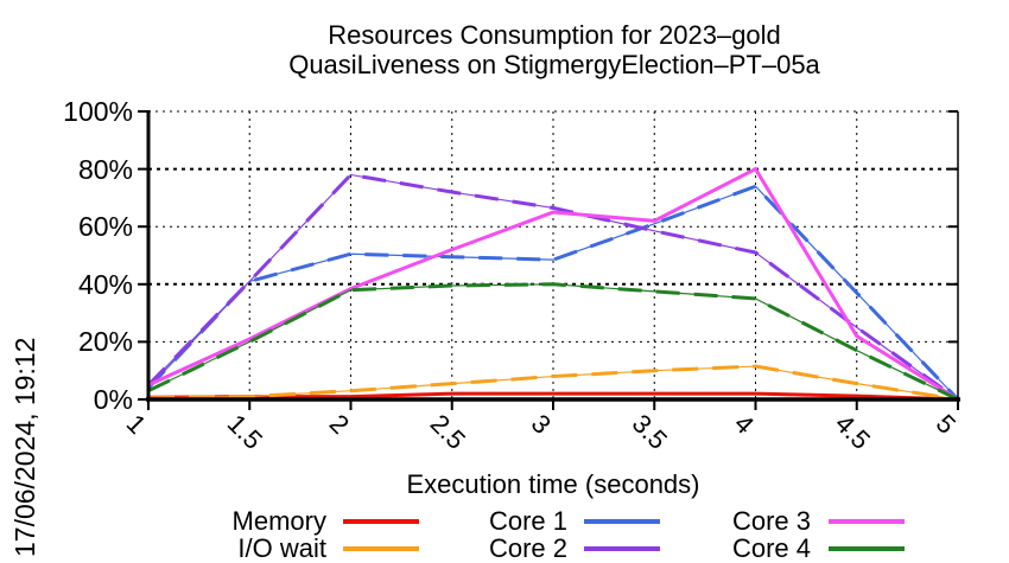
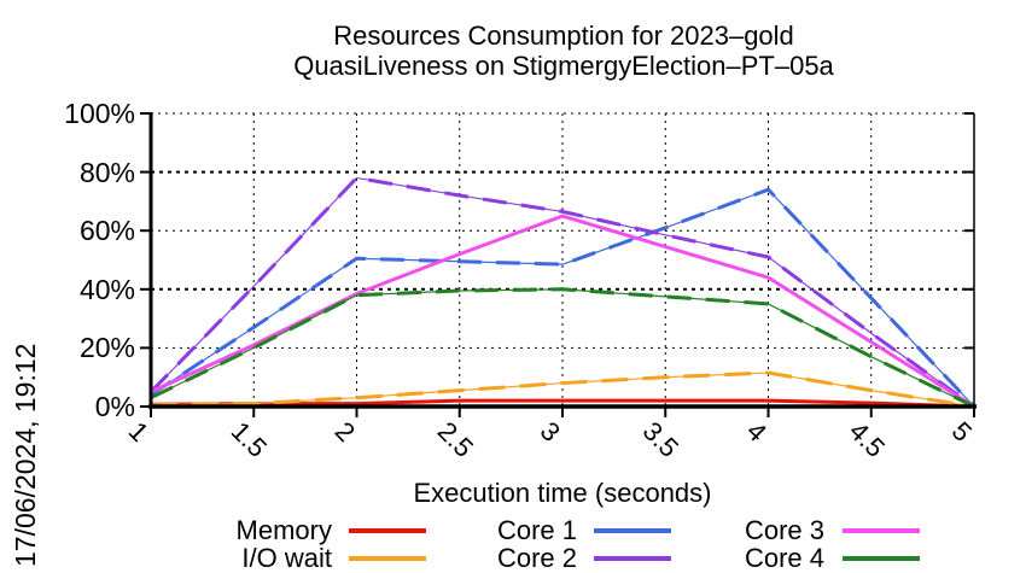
Core 1/1.5: 41% -> 27%
Core 3/3.5: 62% -> 54%
Core 3/4: 80% -> 44%
